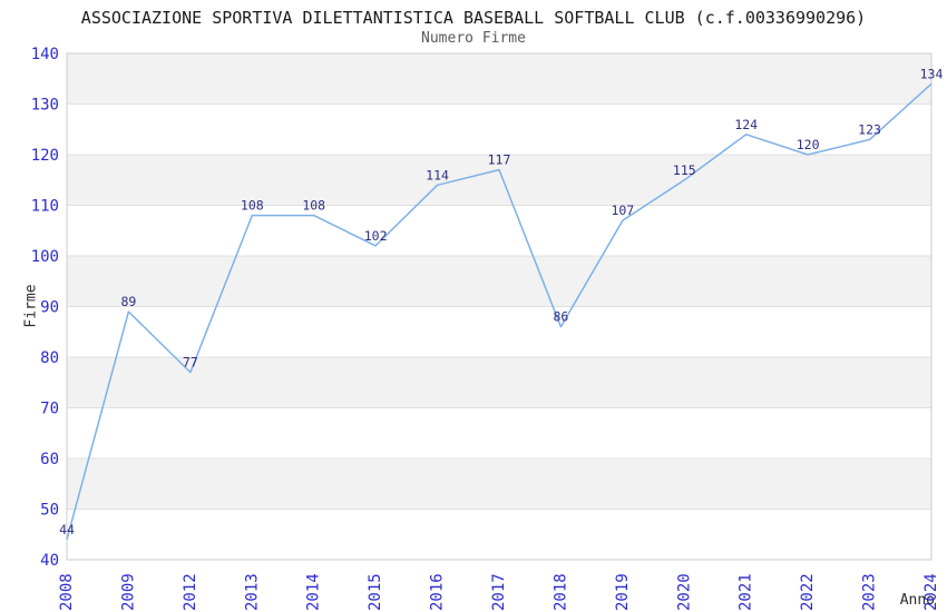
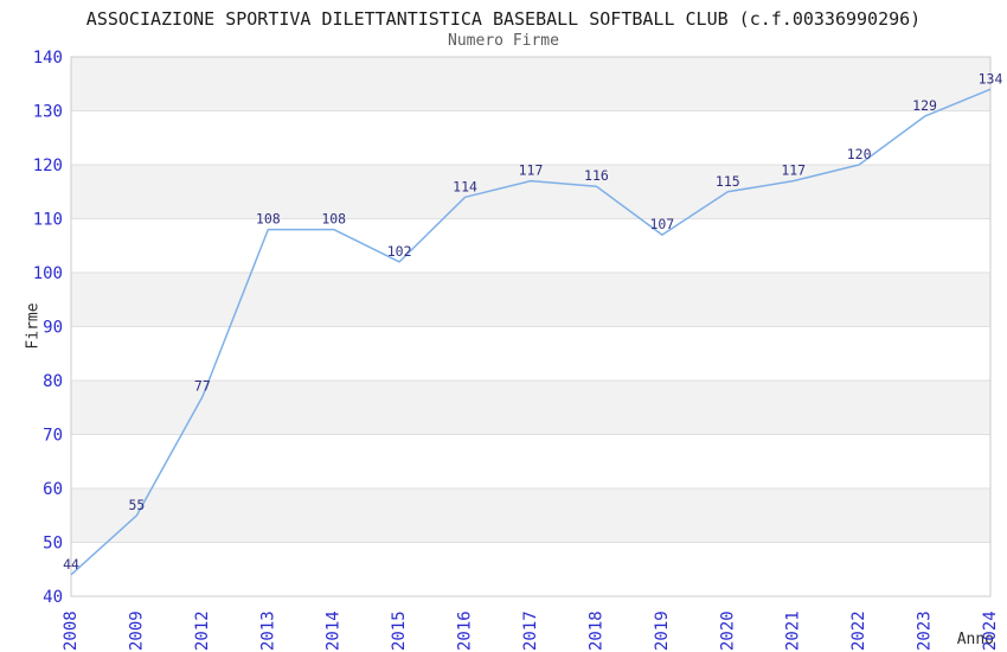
2009: 89 -> 55
2018: 86 -> 116
2021: 124 -> 117
2023: 123 -> 129
